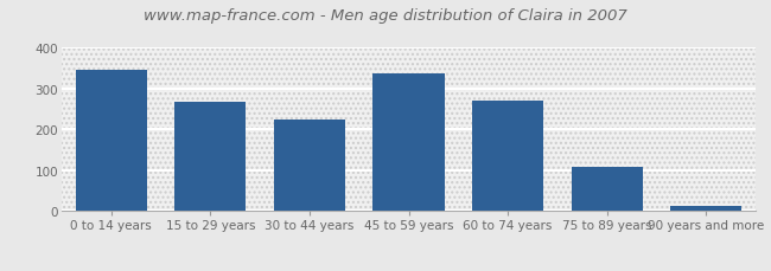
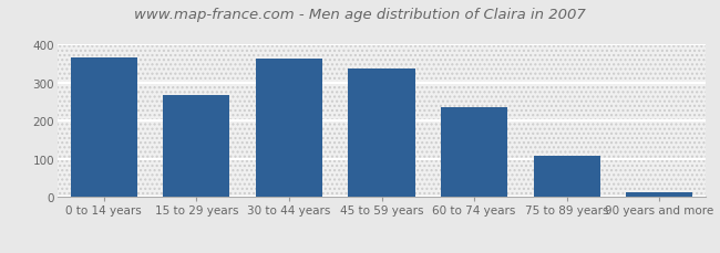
0 to 14 years: 345 -> 367
30 to 44 years: 225 -> 364
60 to 74 years: 270 -> 235
